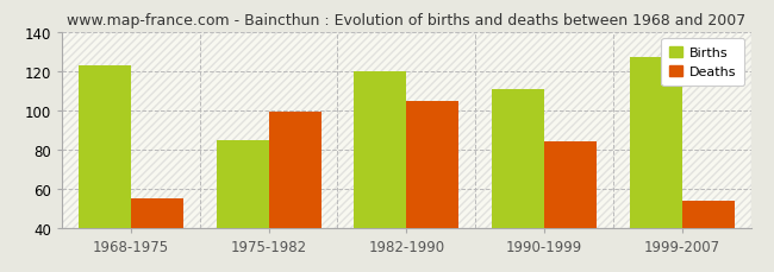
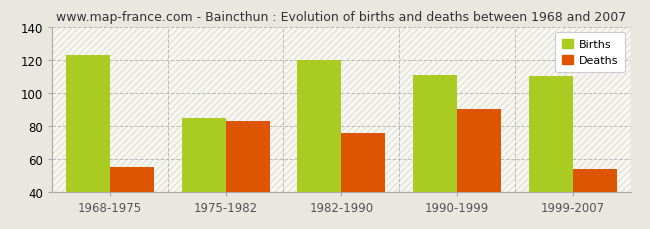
Deaths/1975-1982: 99 -> 83
Deaths/1982-1990: 105 -> 76
Deaths/1990-1999: 84 -> 90
Births/1999-2007: 127 -> 110
